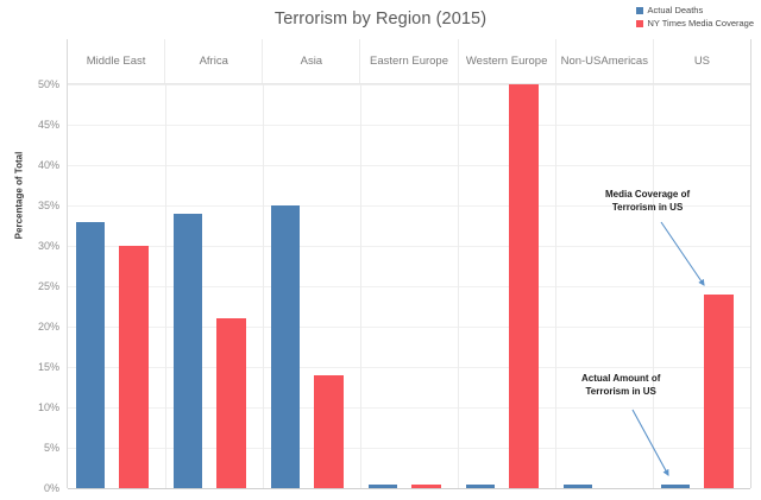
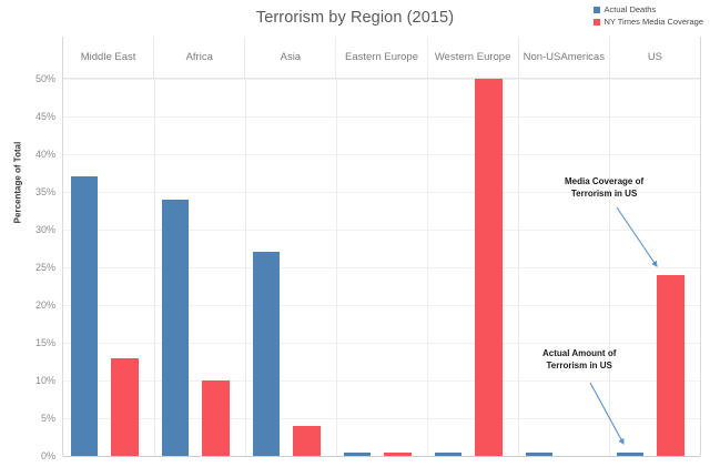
Actual Deaths/Middle East: 33% -> 37%
NY Times Media Coverage/Middle East: 30% -> 13%
NY Times Media Coverage/Africa: 21% -> 10%
Actual Deaths/Asia: 35% -> 27%
NY Times Media Coverage/Asia: 14% -> 4%
